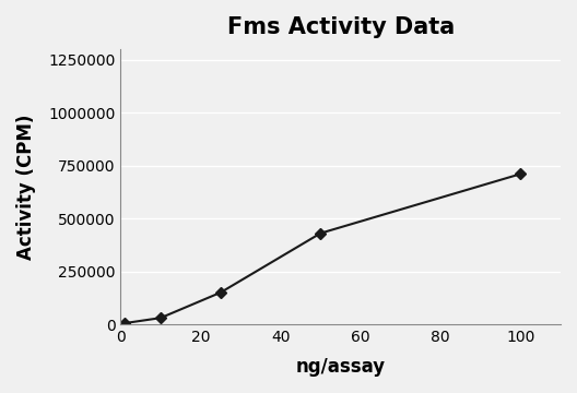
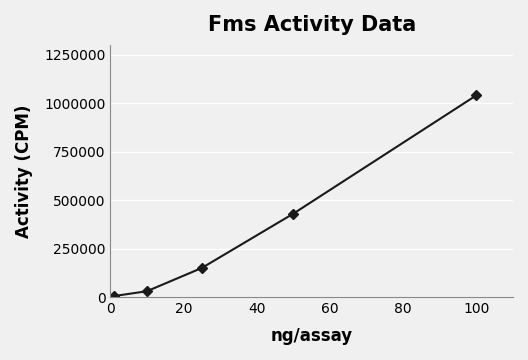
100: 710000 -> 1040000
